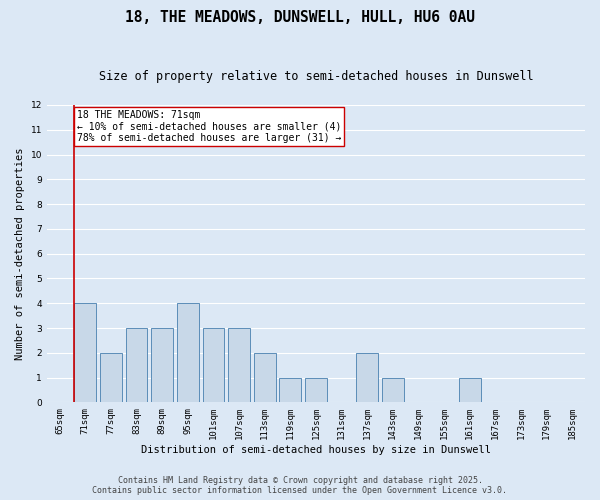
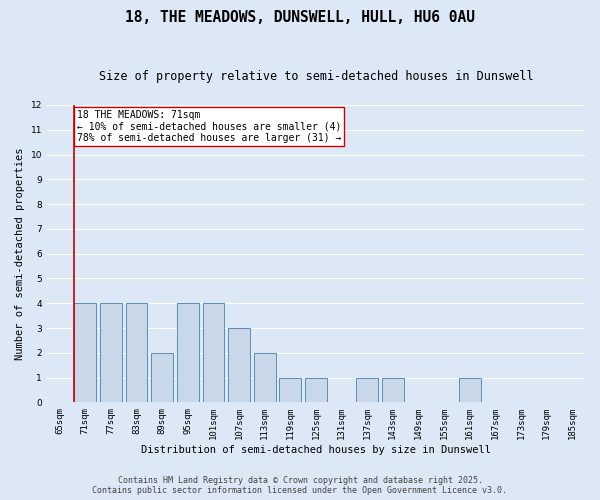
77sqm: 2 -> 4
83sqm: 3 -> 4
89sqm: 3 -> 2
101sqm: 3 -> 4
137sqm: 2 -> 1
